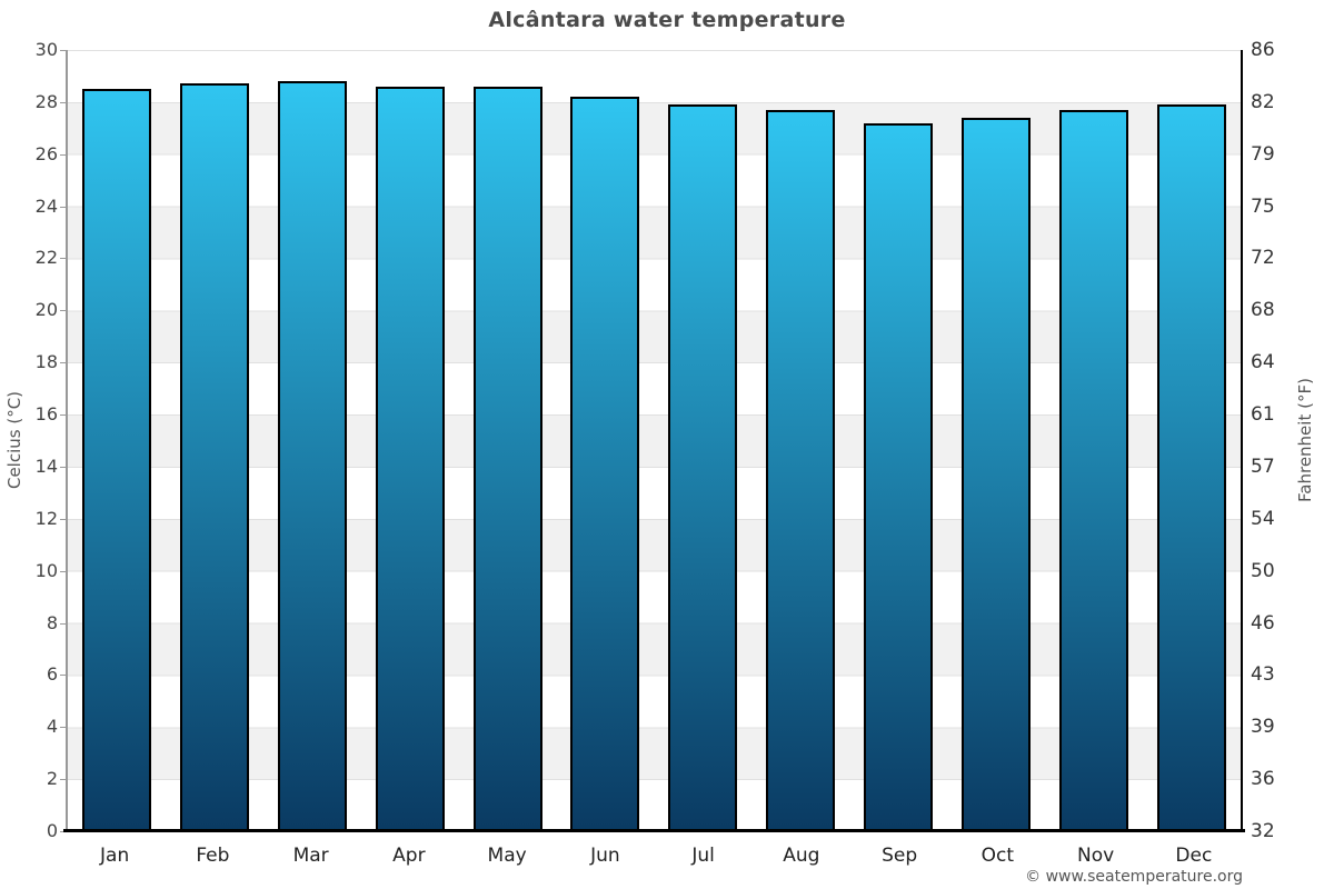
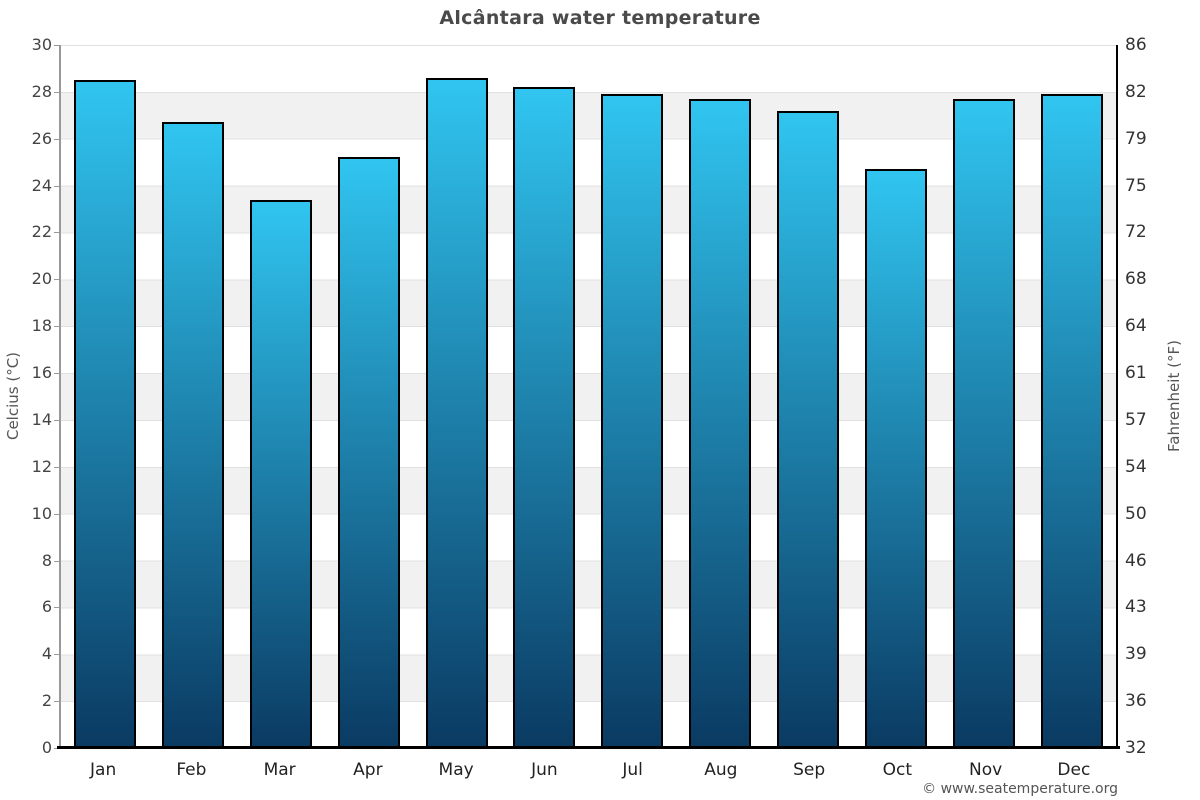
Feb: 28.7 -> 26.7
Mar: 28.8 -> 23.4
Apr: 28.6 -> 25.2
Oct: 27.4 -> 24.7
